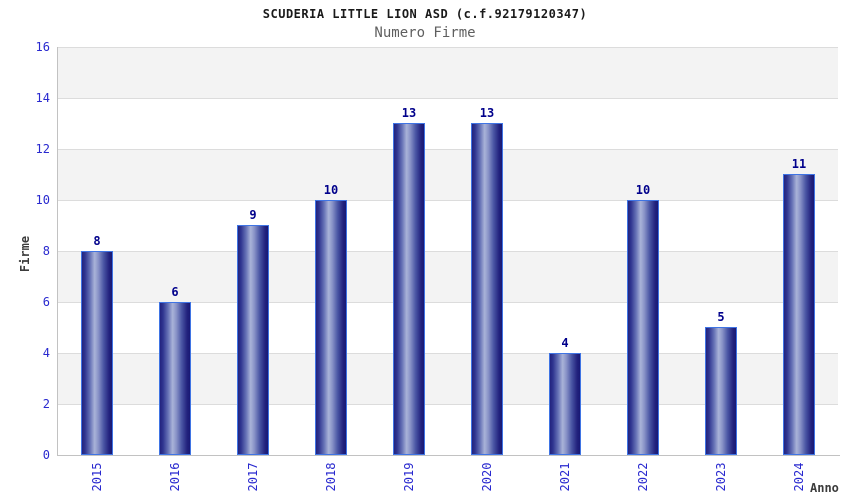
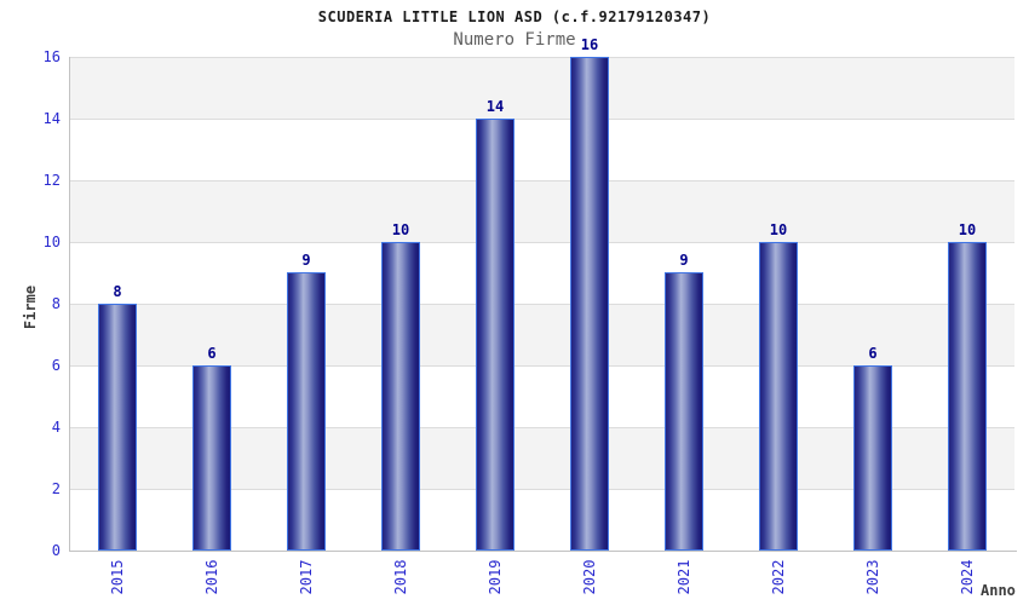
2019: 13 -> 14
2020: 13 -> 16
2021: 4 -> 9
2023: 5 -> 6
2024: 11 -> 10
